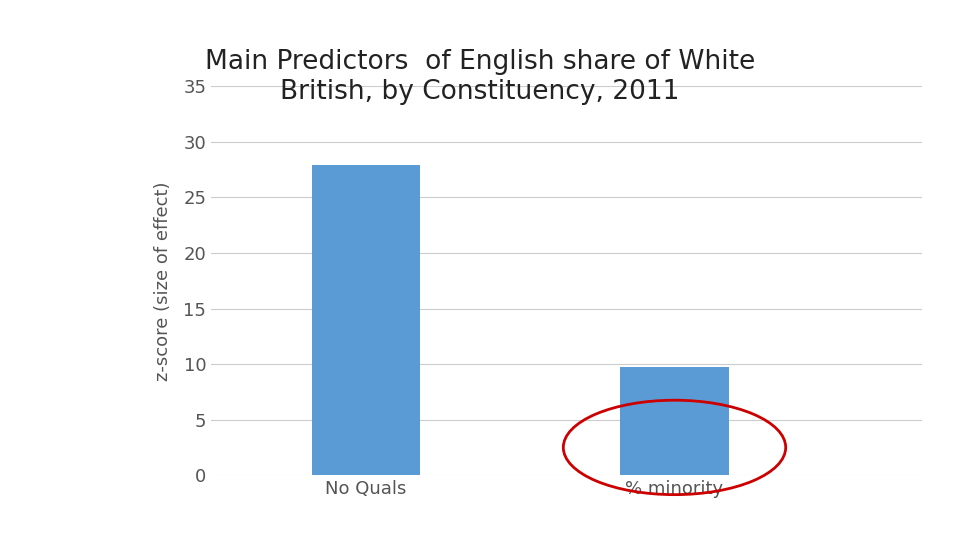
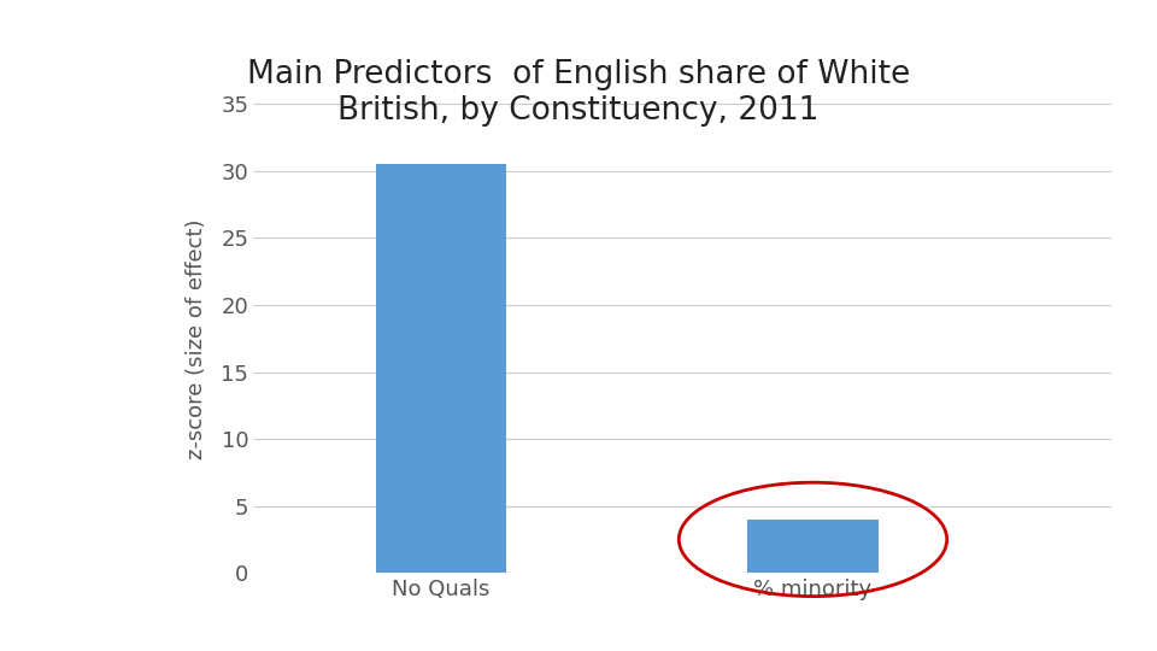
No Quals: 27.9 -> 30.5
% minority: 9.7 -> 4.0
